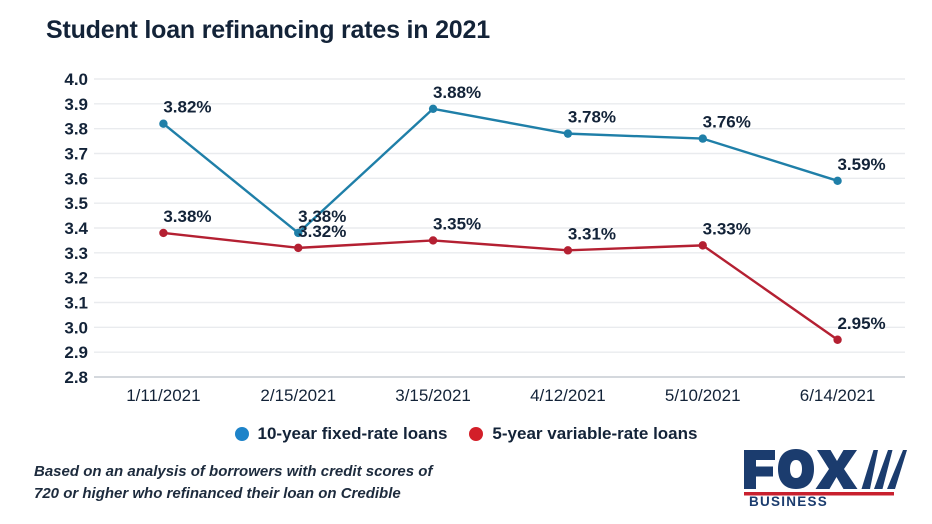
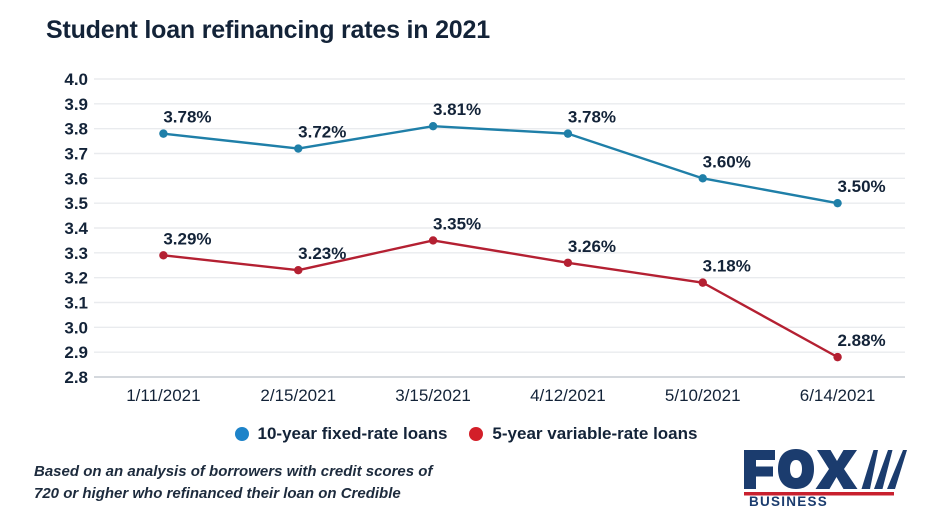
10-year fixed-rate loans/1/11/2021: 3.82% -> 3.78%
5-year variable-rate loans/1/11/2021: 3.38% -> 3.29%
10-year fixed-rate loans/2/15/2021: 3.38% -> 3.72%
5-year variable-rate loans/2/15/2021: 3.32% -> 3.23%
10-year fixed-rate loans/3/15/2021: 3.88% -> 3.81%
5-year variable-rate loans/4/12/2021: 3.31% -> 3.26%
10-year fixed-rate loans/5/10/2021: 3.76% -> 3.60%
5-year variable-rate loans/5/10/2021: 3.33% -> 3.18%
10-year fixed-rate loans/6/14/2021: 3.59% -> 3.50%
5-year variable-rate loans/6/14/2021: 2.95% -> 2.88%
